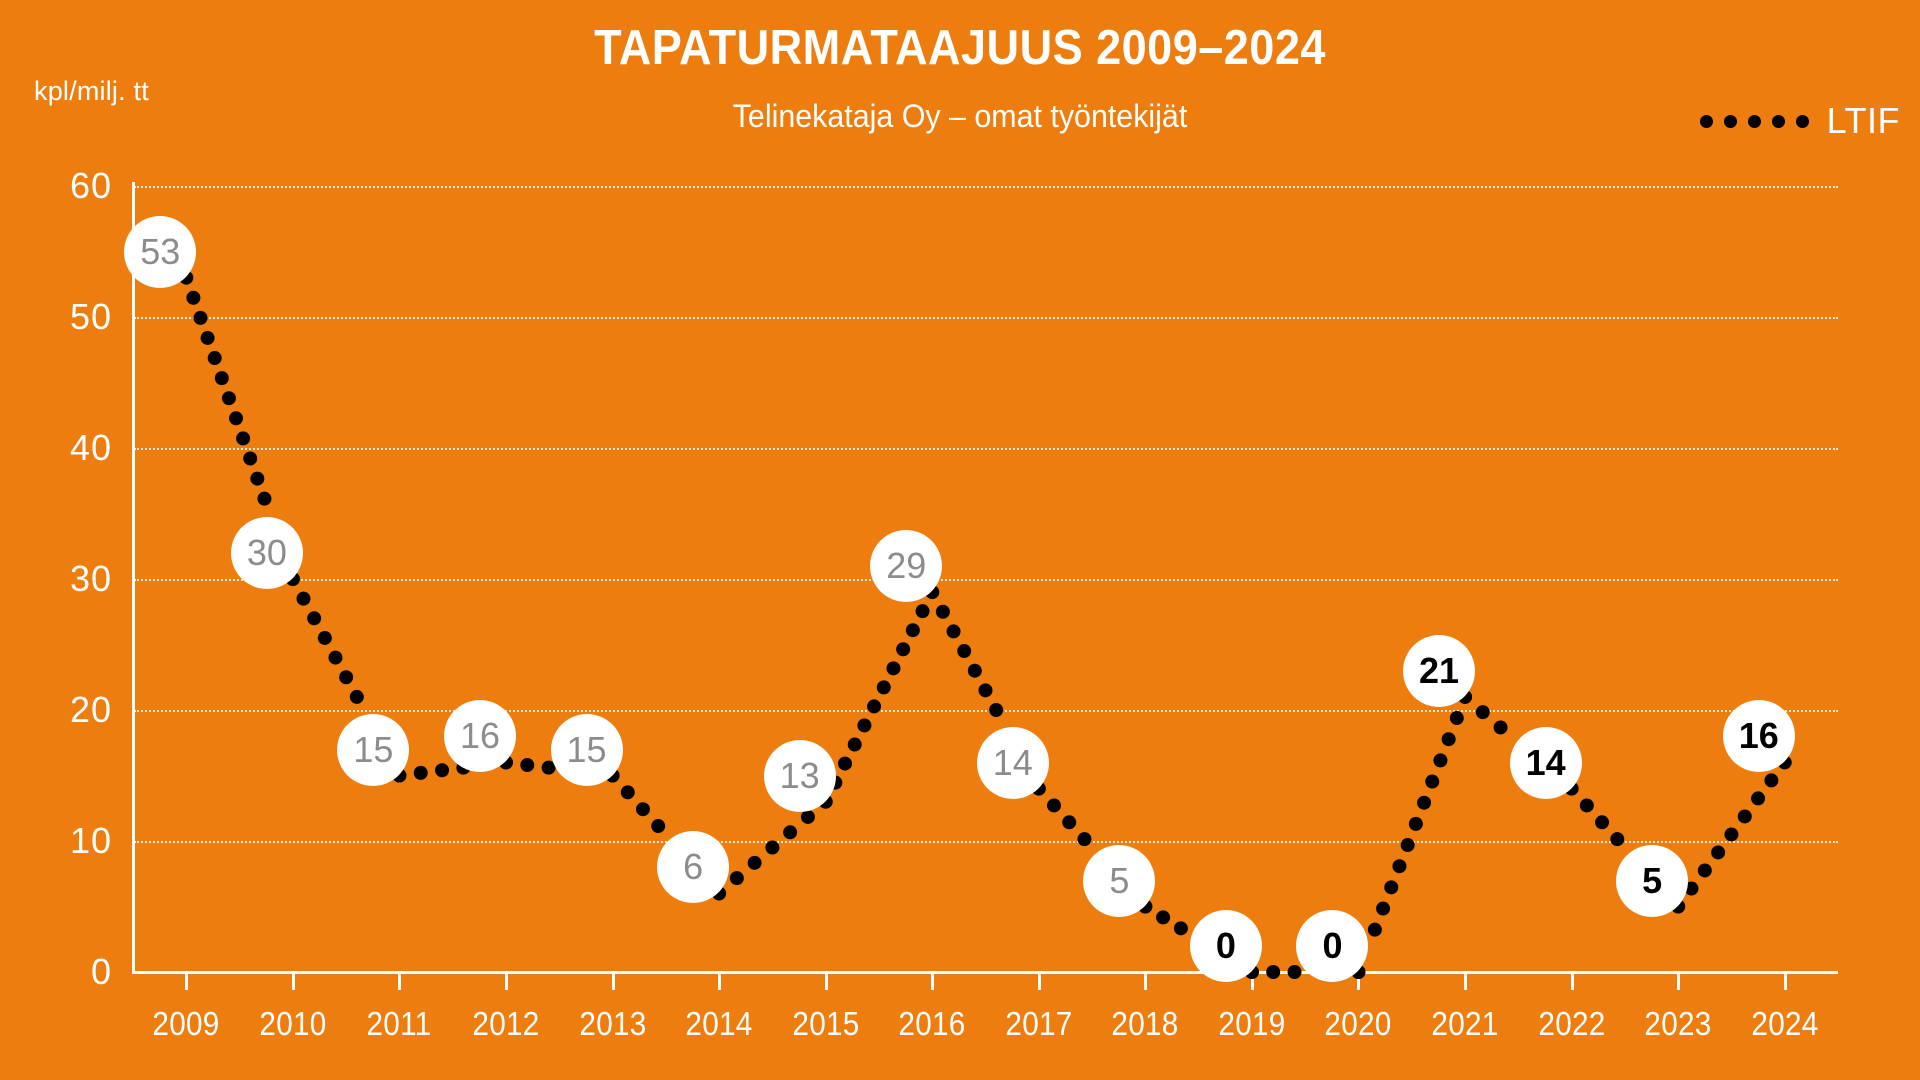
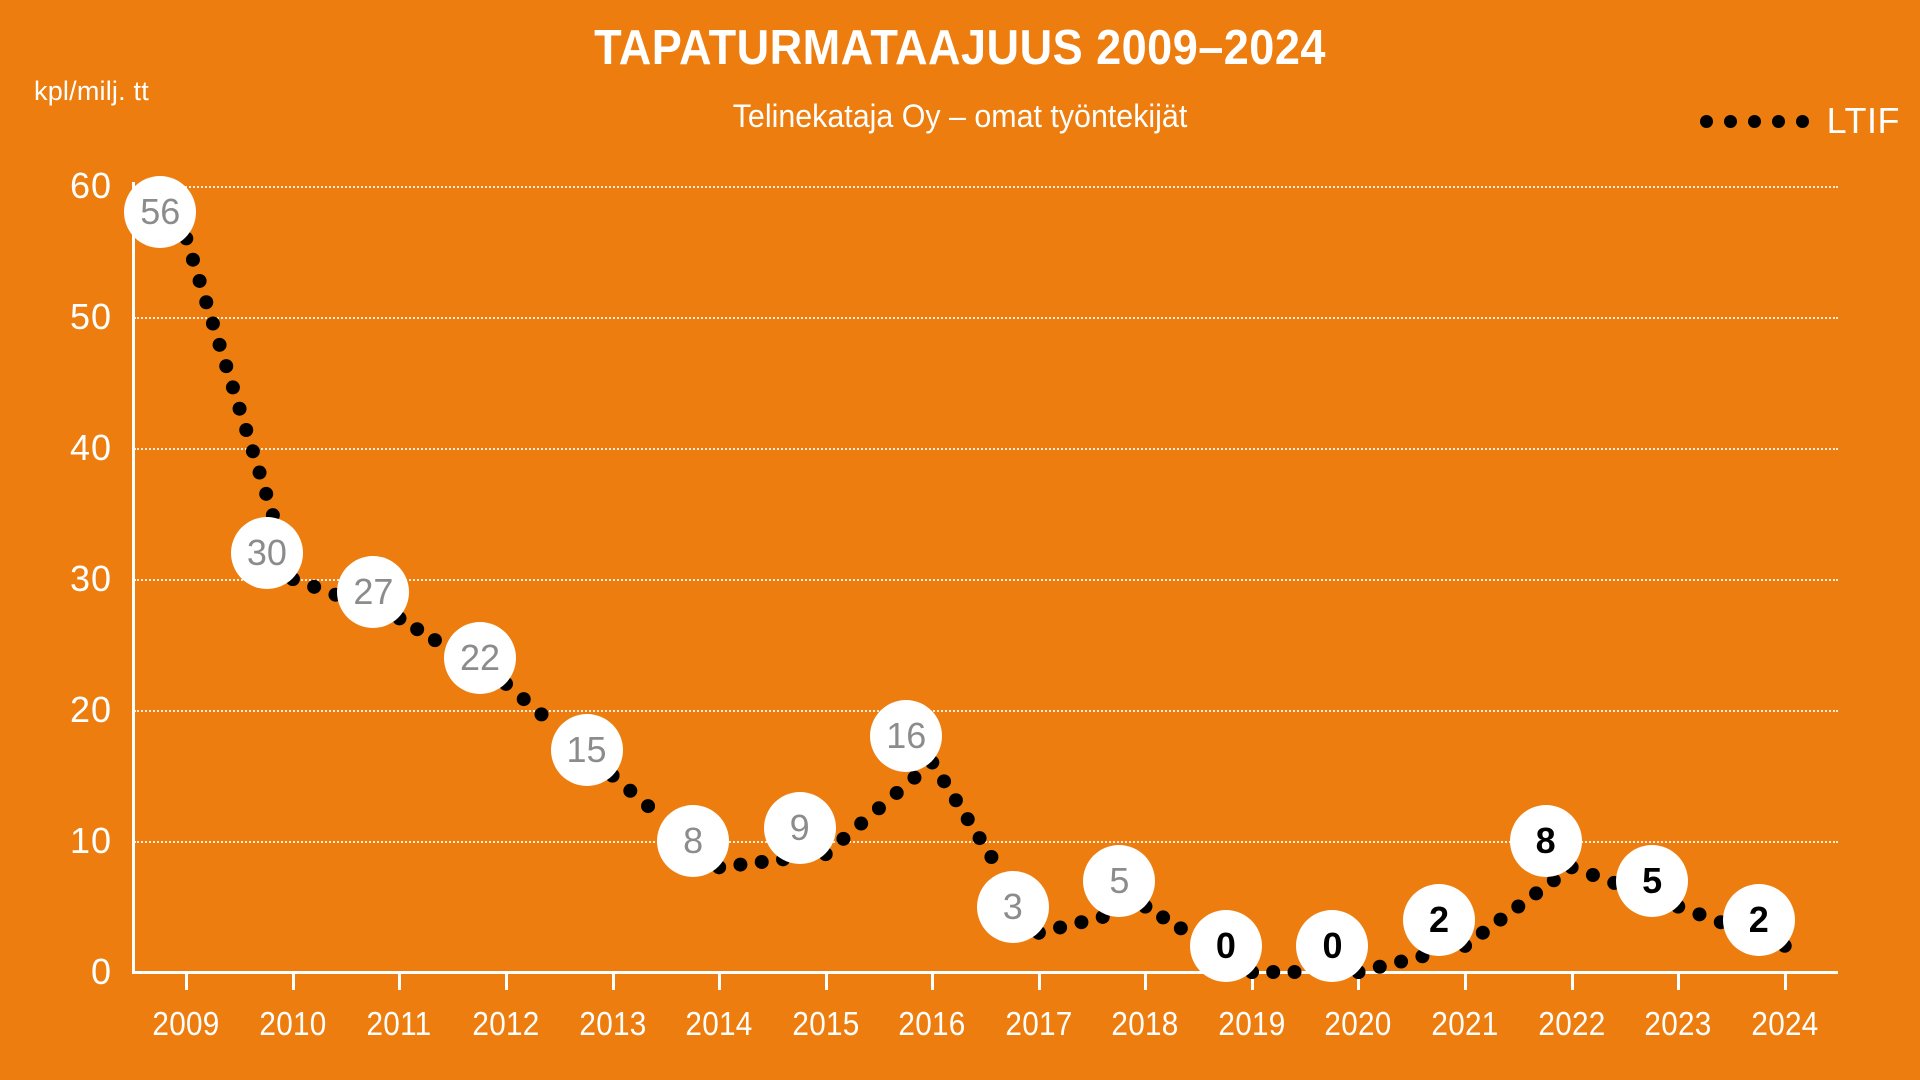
2009: 53 -> 56
2011: 15 -> 27
2012: 16 -> 22
2014: 6 -> 8
2015: 13 -> 9
2016: 29 -> 16
2017: 14 -> 3
2021: 21 -> 2
2022: 14 -> 8
2024: 16 -> 2
